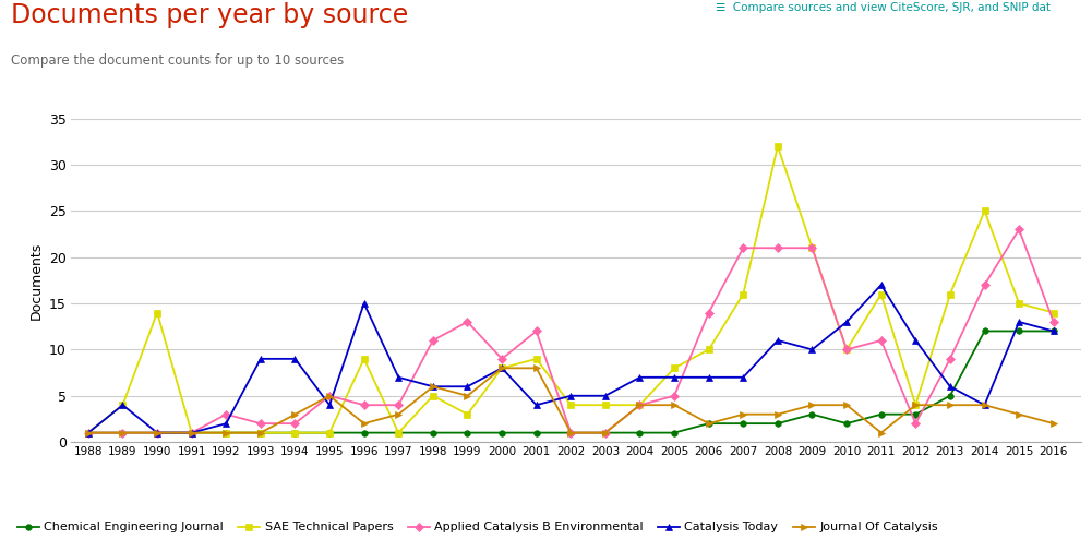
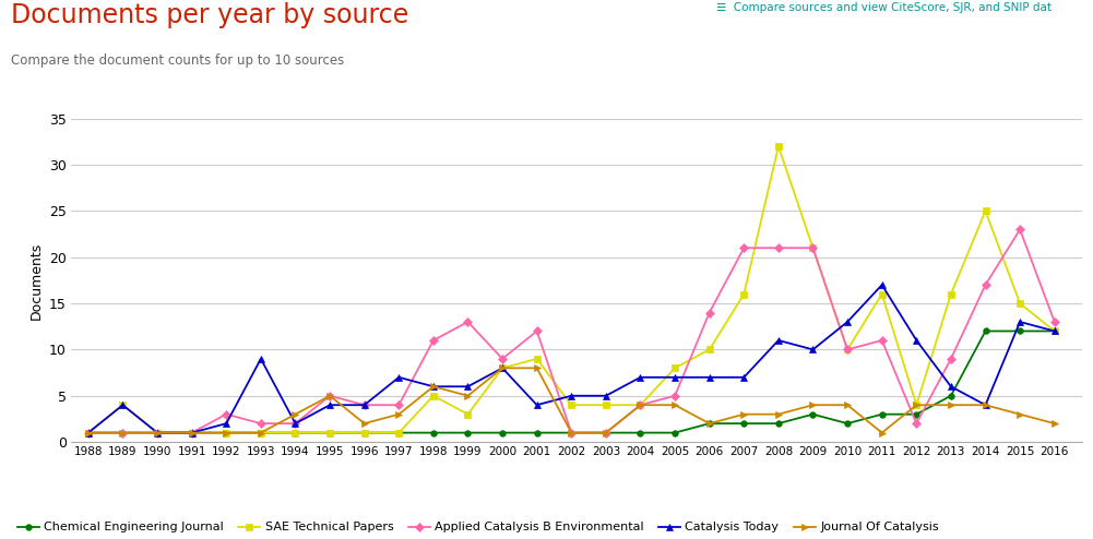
SAE Technical Papers/1990: 14 -> 1
Catalysis Today/1994: 9 -> 2
SAE Technical Papers/1996: 9 -> 1
Catalysis Today/1996: 15 -> 4
SAE Technical Papers/2016: 14 -> 12
